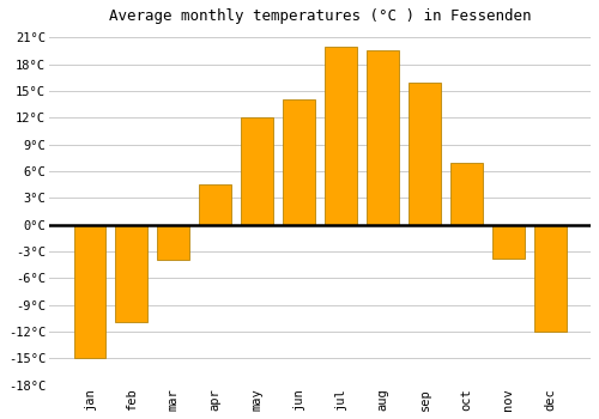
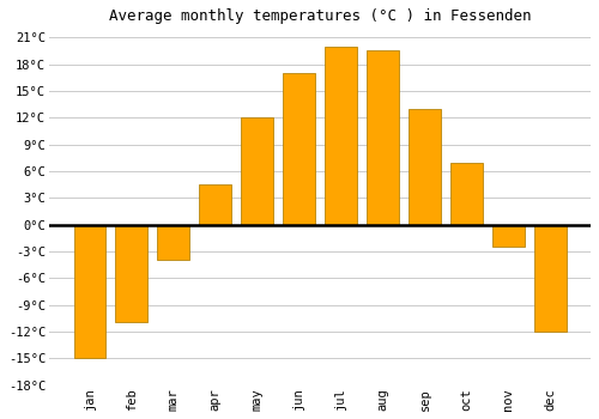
jun: 14.0°C -> 17.0°C
sep: 16.0°C -> 13.0°C
nov: -3.8°C -> -2.5°C
